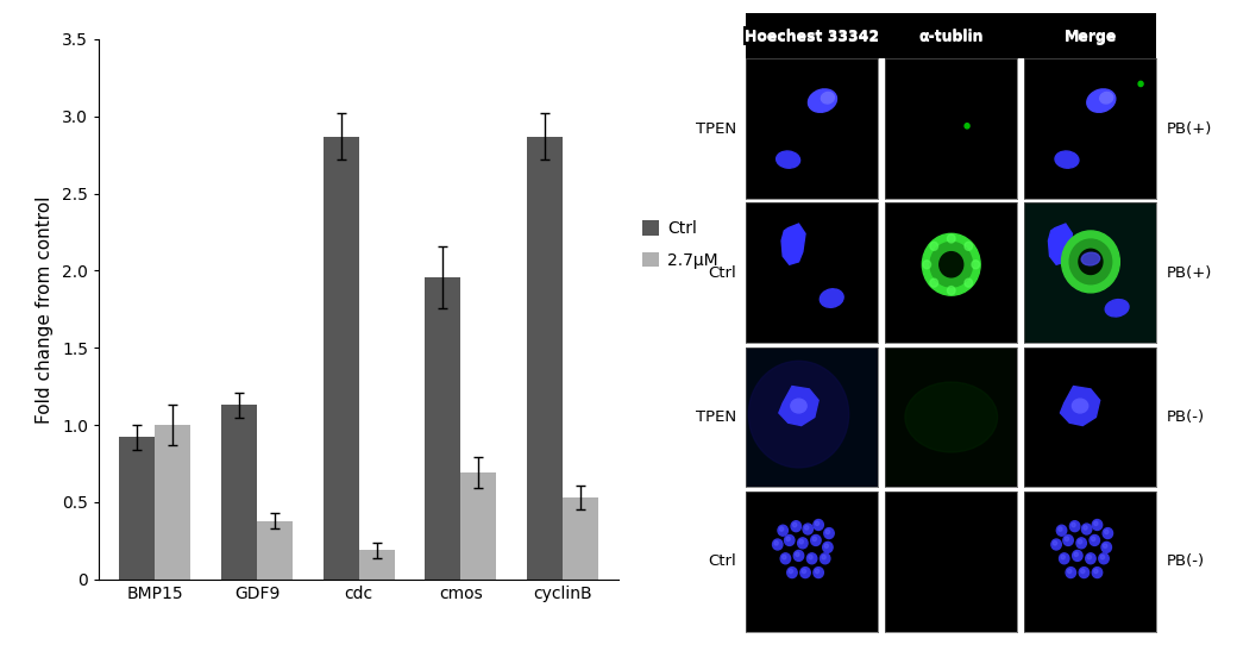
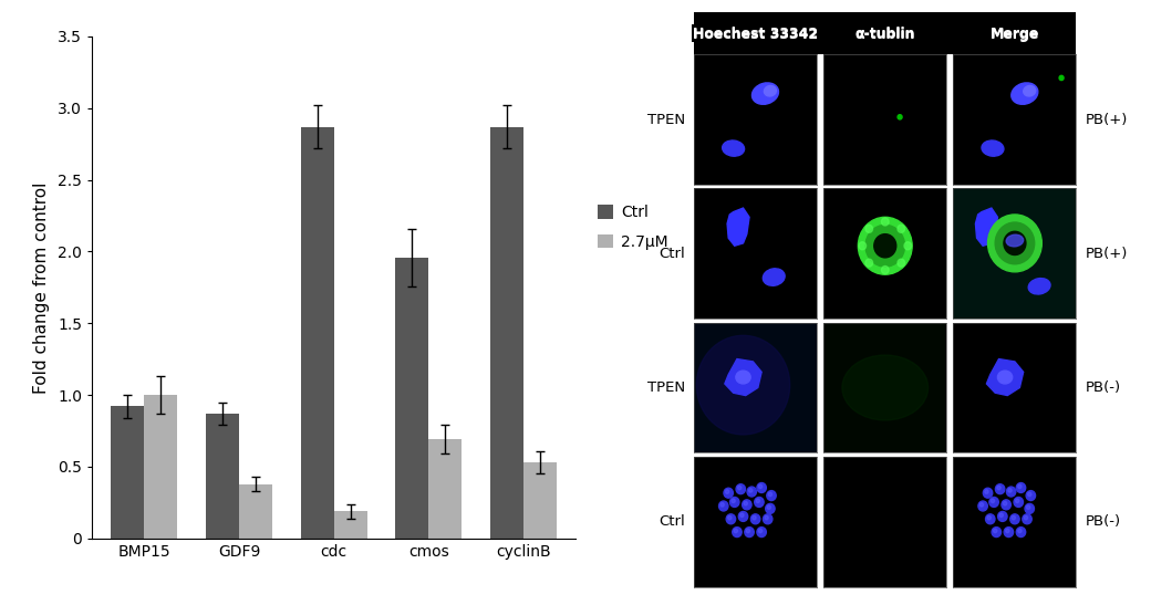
Ctrl/GDF9: 1.13 -> 0.87
